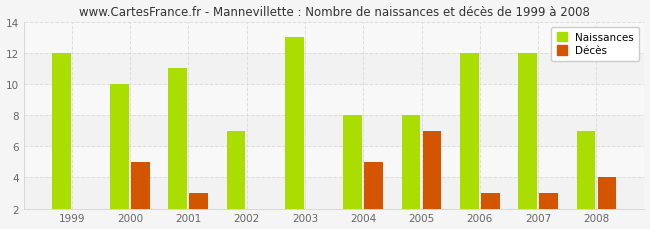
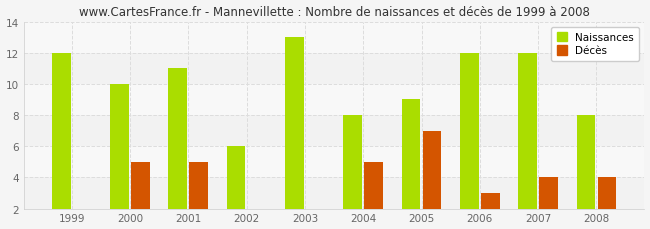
Décès/2001: 3 -> 5
Naissances/2002: 7 -> 6
Naissances/2005: 8 -> 9
Décès/2007: 3 -> 4
Naissances/2008: 7 -> 8
